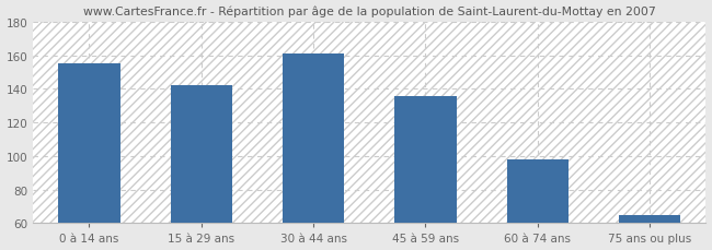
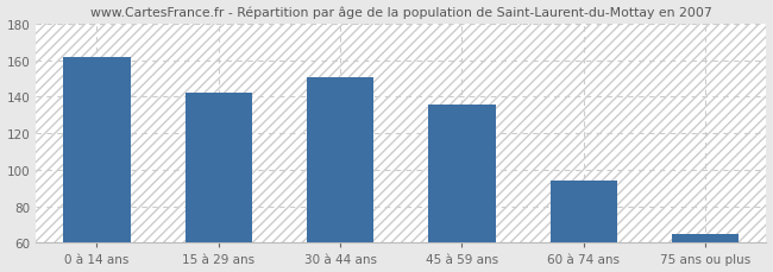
0 à 14 ans: 155 -> 162
30 à 44 ans: 161 -> 151
60 à 74 ans: 98 -> 94
